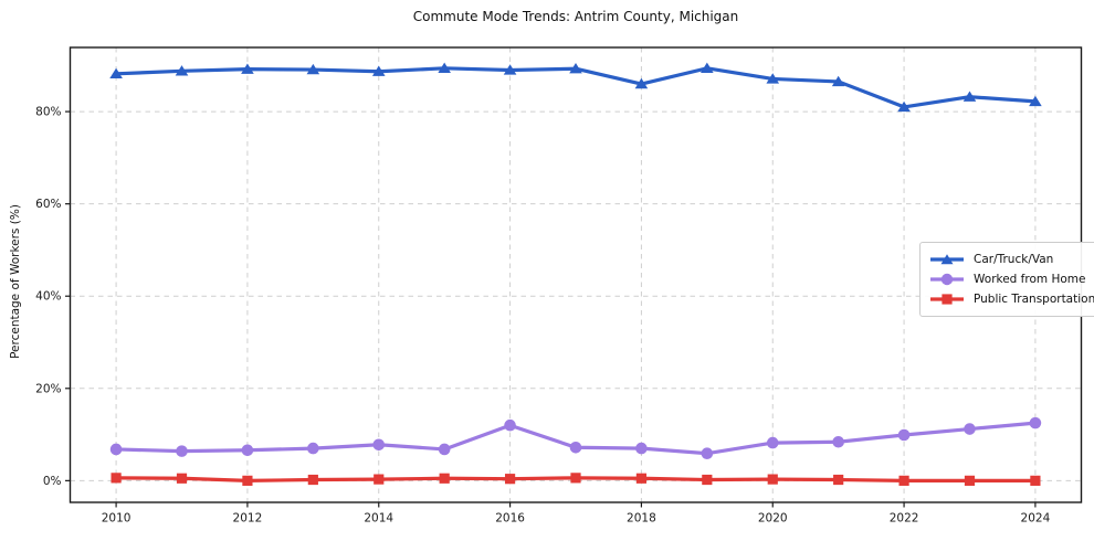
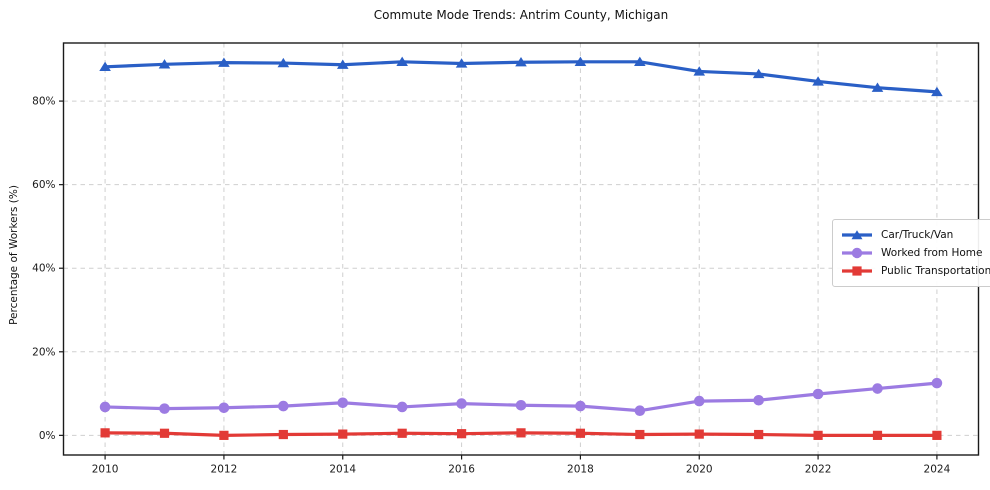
Worked from Home/2016: 12% -> 8%
Car/Truck/Van/2018: 86% -> 89%
Car/Truck/Van/2022: 81% -> 85%
